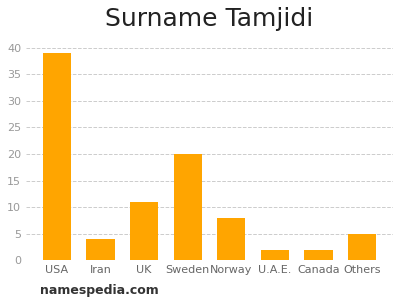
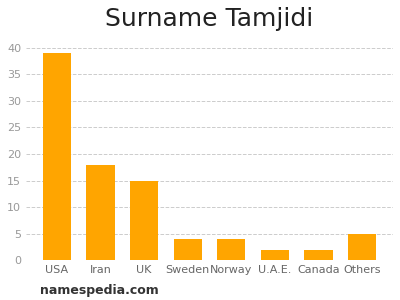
Iran: 4 -> 18
UK: 11 -> 15
Sweden: 20 -> 4
Norway: 8 -> 4
